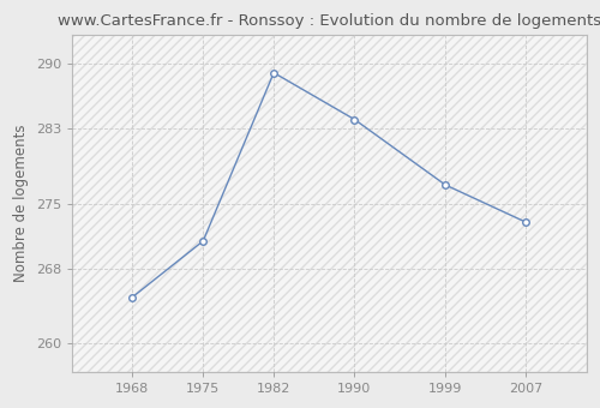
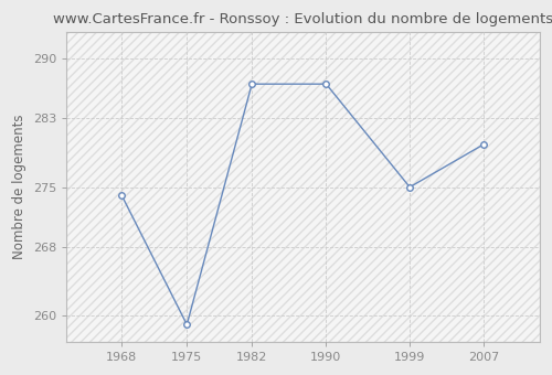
1968: 265 -> 274
1975: 271 -> 259
1982: 289 -> 287
1990: 284 -> 287
1999: 277 -> 275
2007: 273 -> 280
